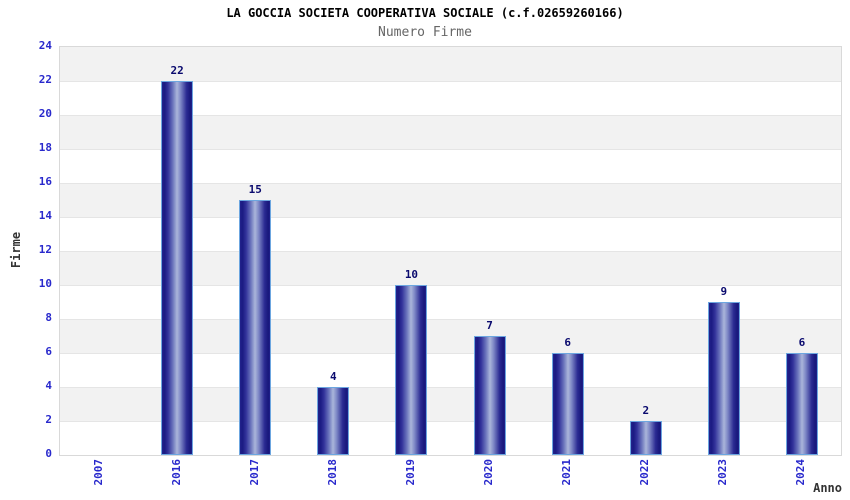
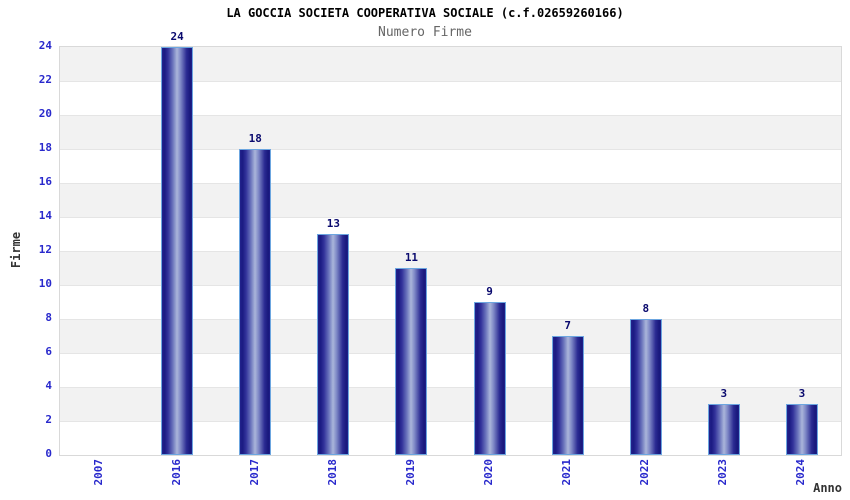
2016: 22 -> 24
2017: 15 -> 18
2018: 4 -> 13
2019: 10 -> 11
2020: 7 -> 9
2021: 6 -> 7
2022: 2 -> 8
2023: 9 -> 3
2024: 6 -> 3
